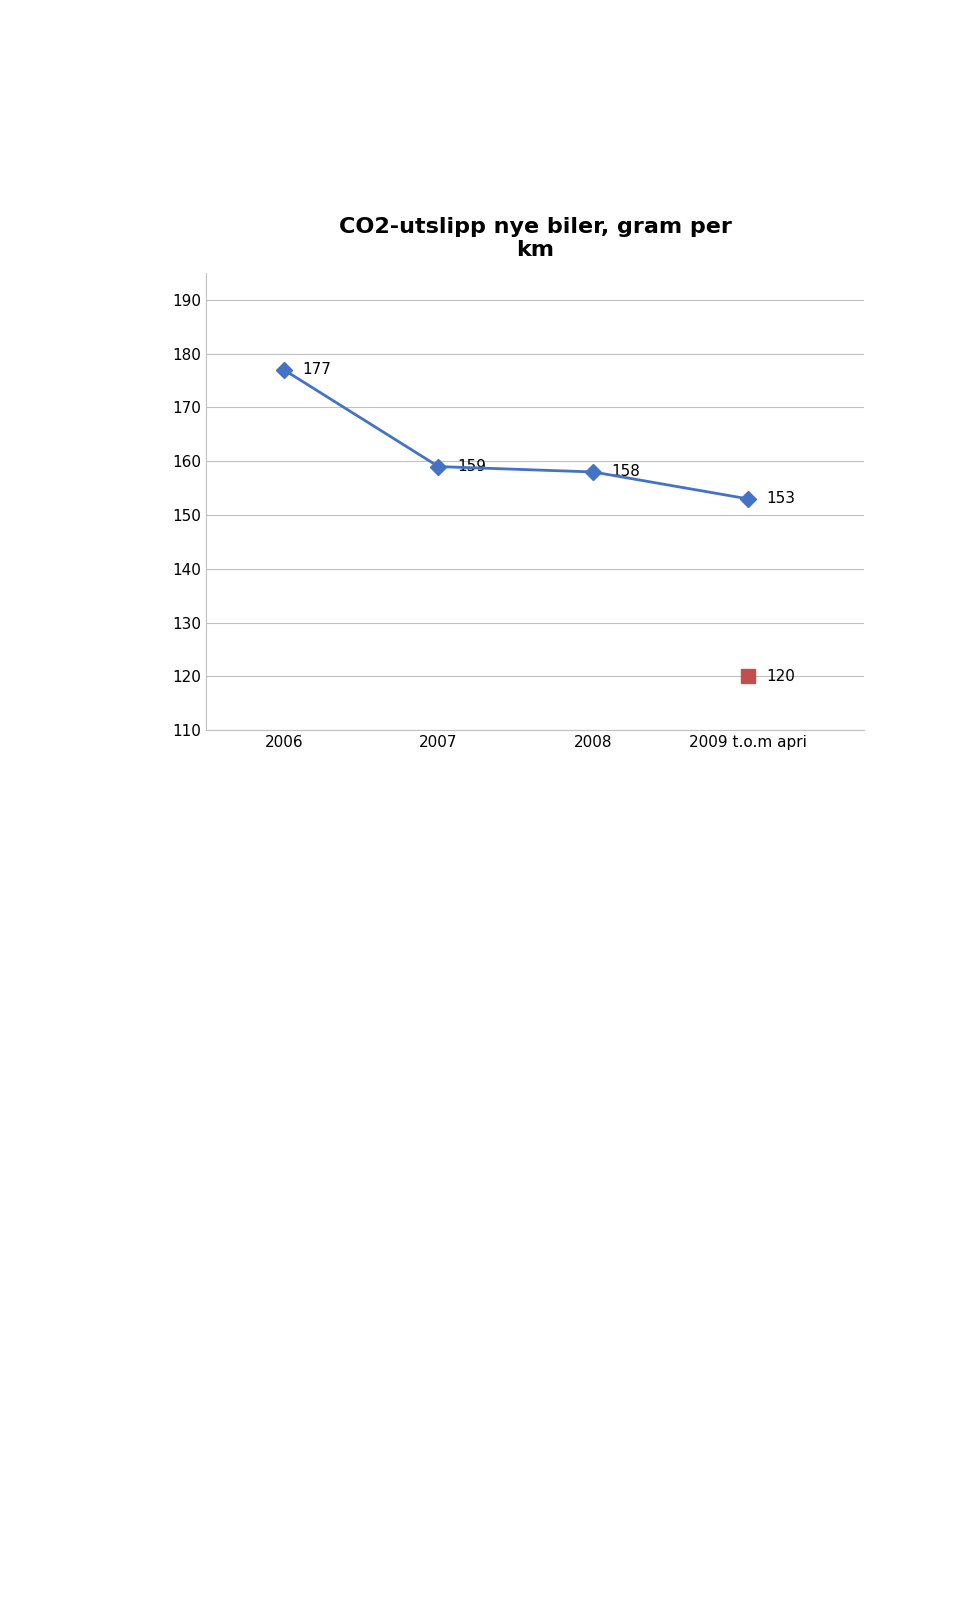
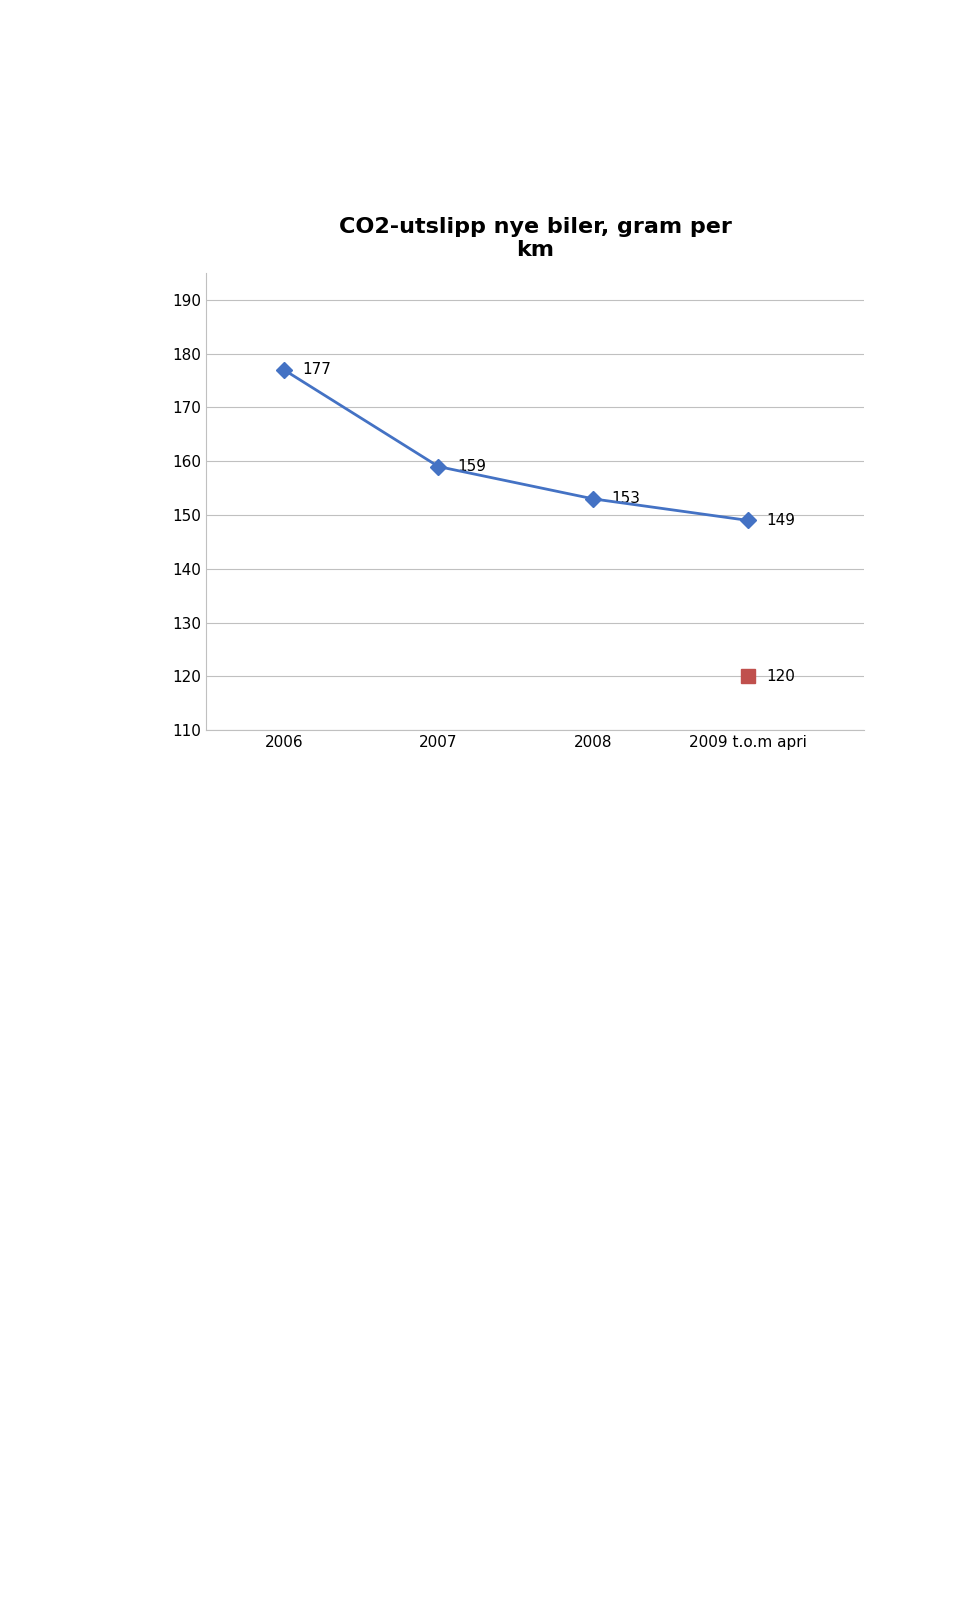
2008: 158 -> 153
2009 t.o.m apri: 153 -> 149
